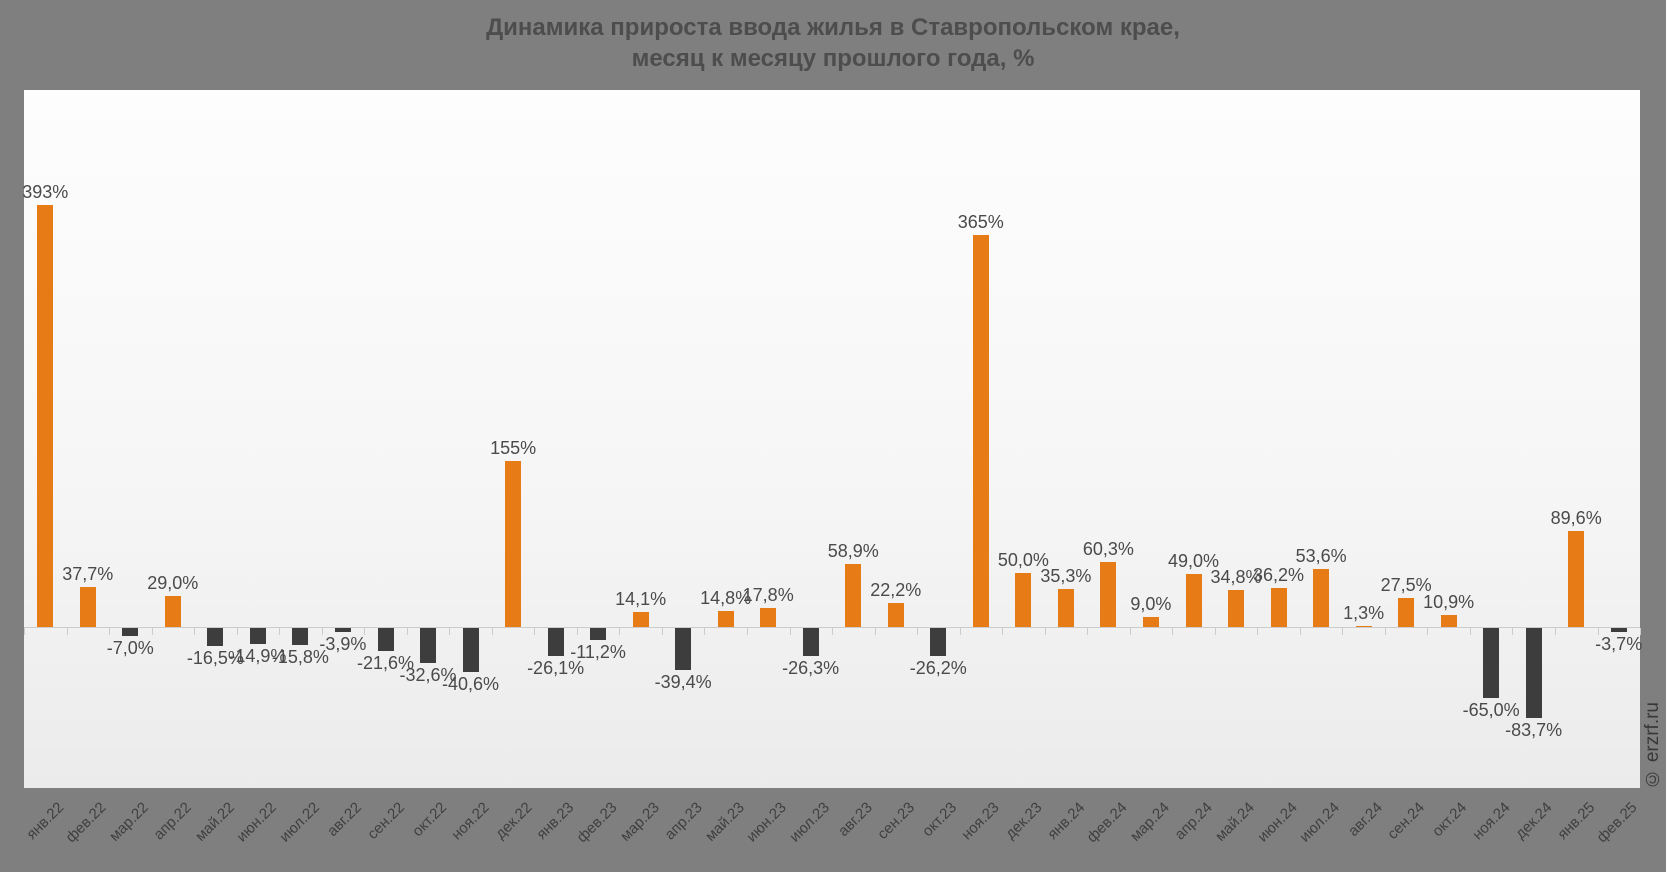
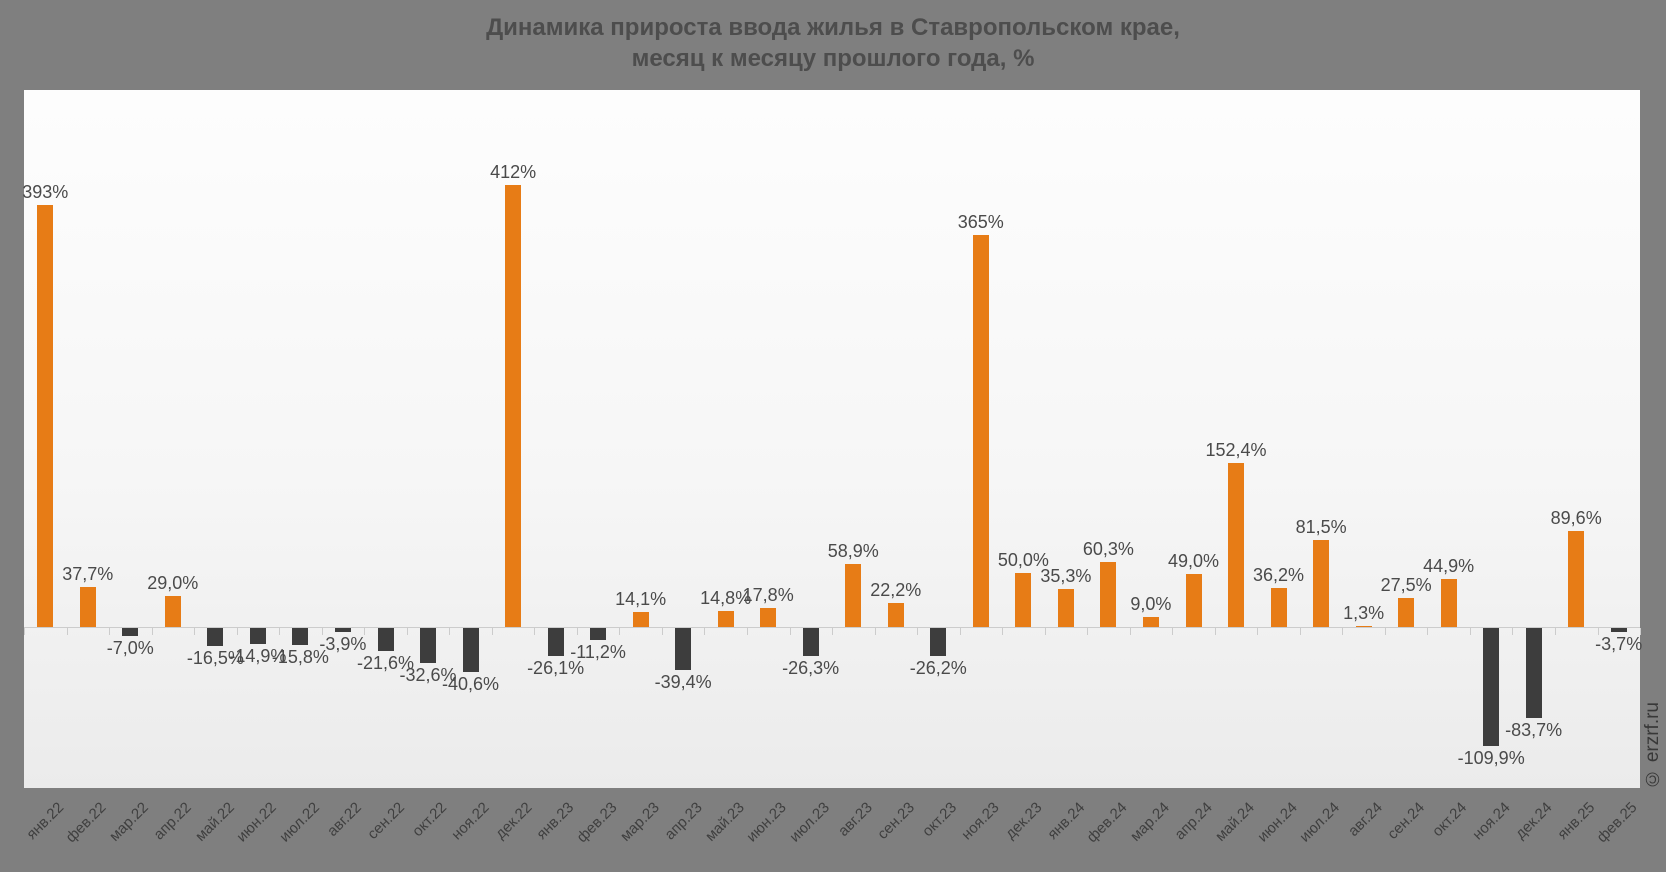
дек.22: 155% -> 412%
май.24: 34,8% -> 152,4%
июл.24: 53,6% -> 81,5%
окт.24: 10,9% -> 44,9%
ноя.24: -65,0% -> -109,9%
